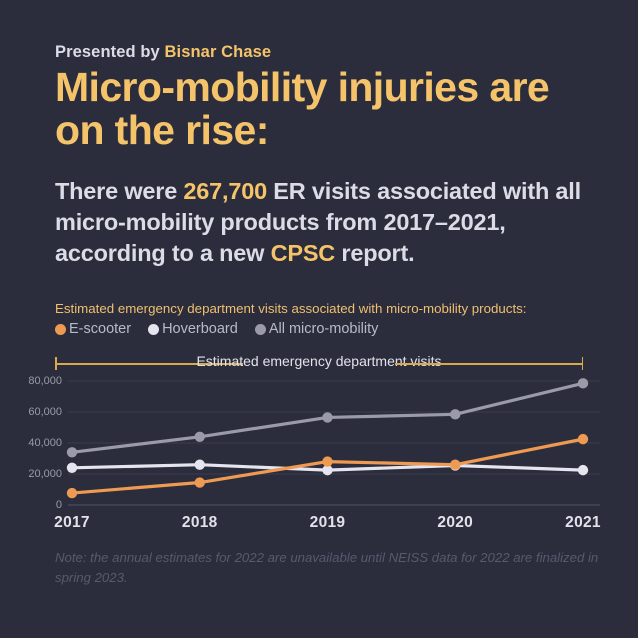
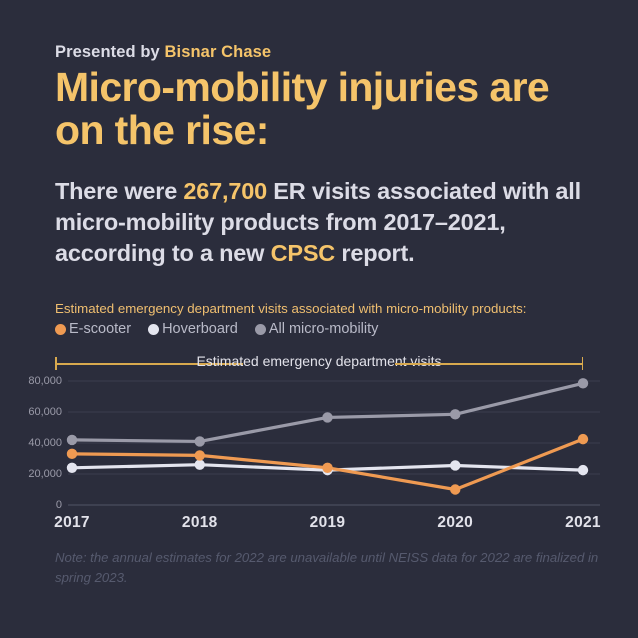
All micro-mobility/2017: 34000 -> 42000
E-scooter/2017: 8000 -> 33000
All micro-mobility/2018: 44000 -> 41000
E-scooter/2018: 14000 -> 32000
E-scooter/2019: 28000 -> 24000
E-scooter/2020: 26000 -> 10000
